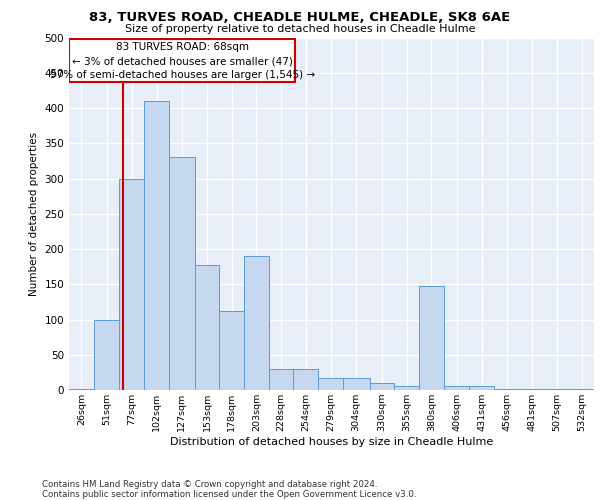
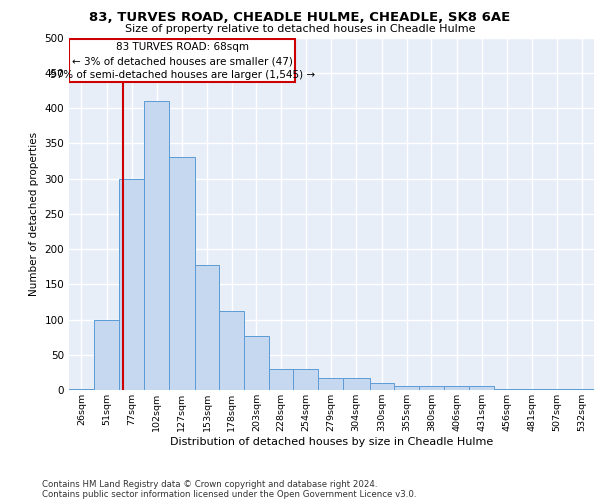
203sqm: 190 -> 76
380sqm: 148 -> 5
